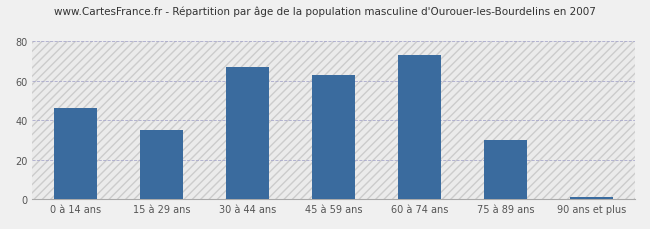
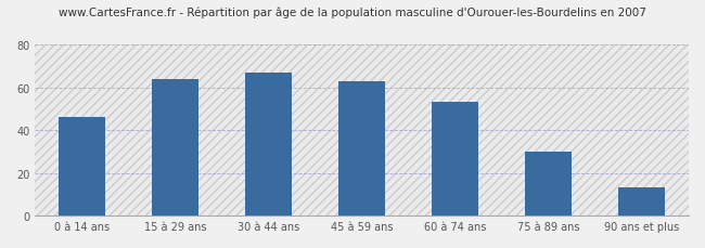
15 à 29 ans: 35 -> 64
60 à 74 ans: 73 -> 53
90 ans et plus: 1 -> 13
